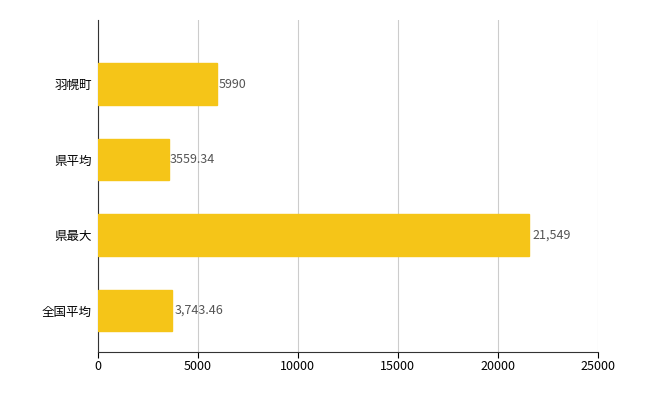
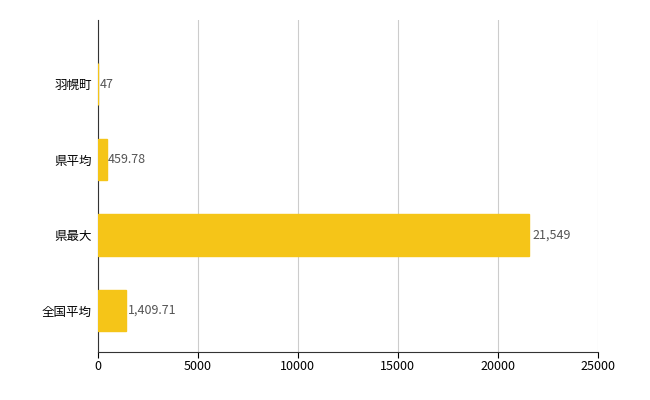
羽幌町: 5990 -> 47
県平均: 3559.34 -> 459.78
全国平均: 3,743.46 -> 1,409.71
